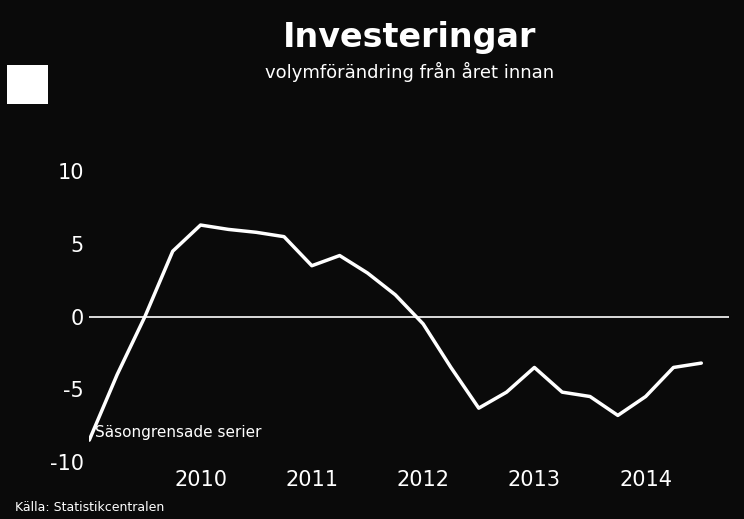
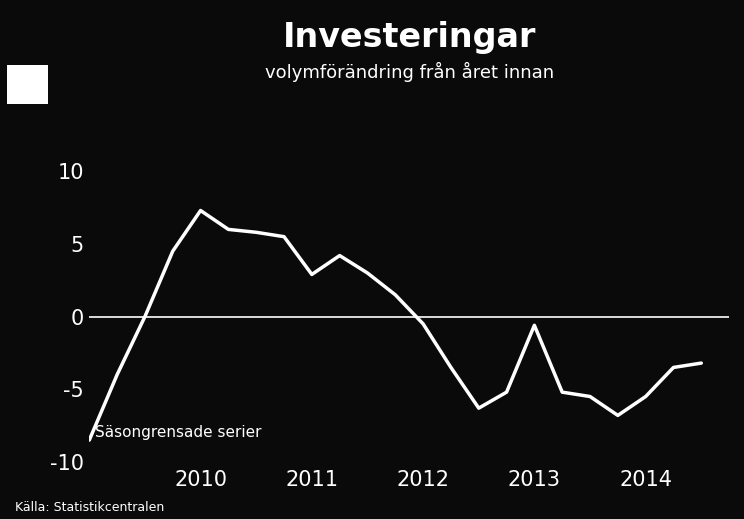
2010: 6.3 -> 7.3
2011: 3.5 -> 2.9
2013: -3.5 -> -0.6
